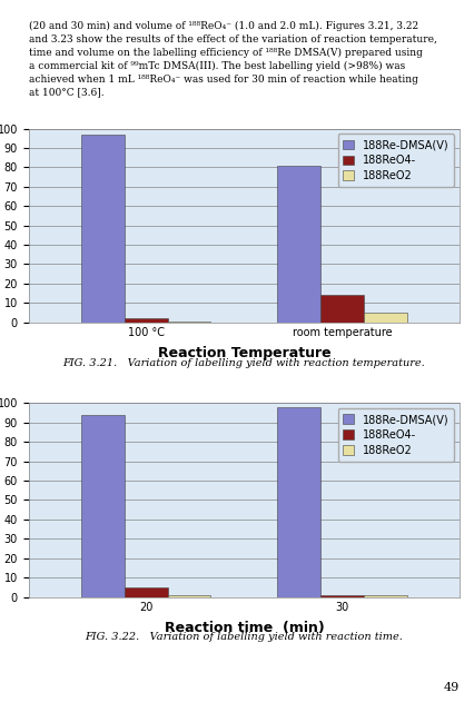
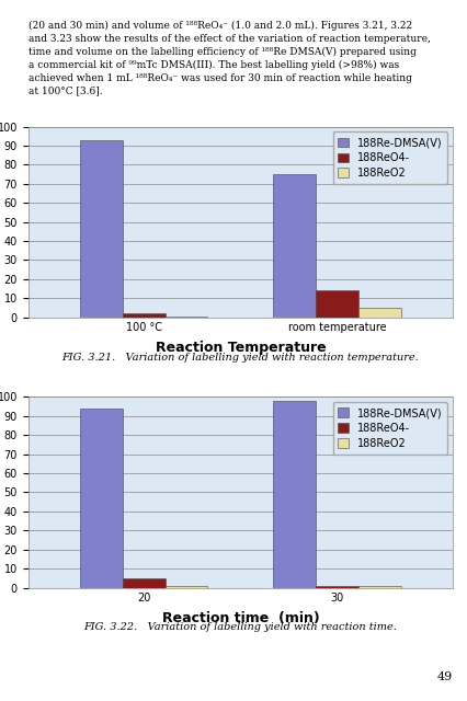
188Re-DMSA(V)/100 °C: 97 -> 93
188Re-DMSA(V)/room temperature: 81 -> 75
